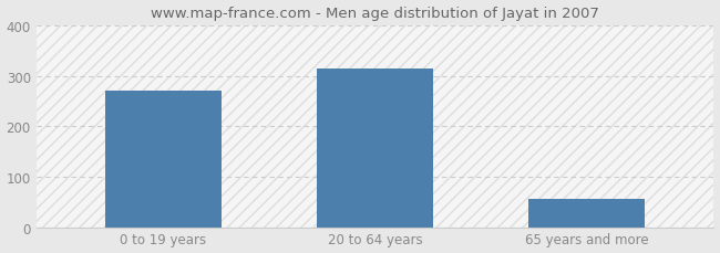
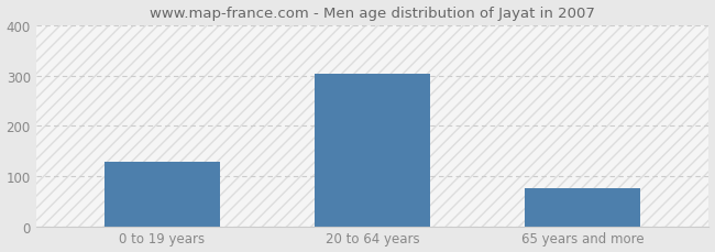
0 to 19 years: 270 -> 128
20 to 64 years: 315 -> 303
65 years and more: 55 -> 75
